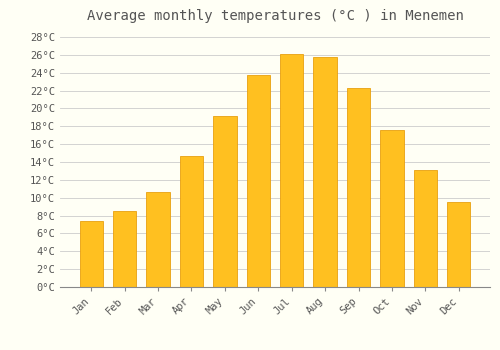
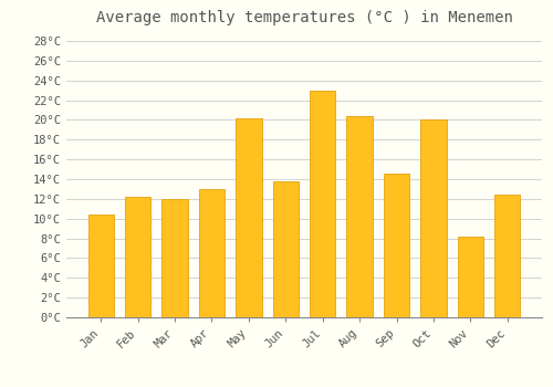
Jan: 7.4°C -> 10.4°C
Feb: 8.5°C -> 12.2°C
Mar: 10.6°C -> 12.0°C
Apr: 14.7°C -> 13.0°C
May: 19.2°C -> 20.2°C
Jun: 23.7°C -> 13.8°C
Jul: 26.1°C -> 23.0°C
Aug: 25.7°C -> 20.4°C
Sep: 22.3°C -> 14.6°C
Oct: 17.6°C -> 20.0°C
Nov: 13.1°C -> 8.2°C
Dec: 9.5°C -> 12.4°C
